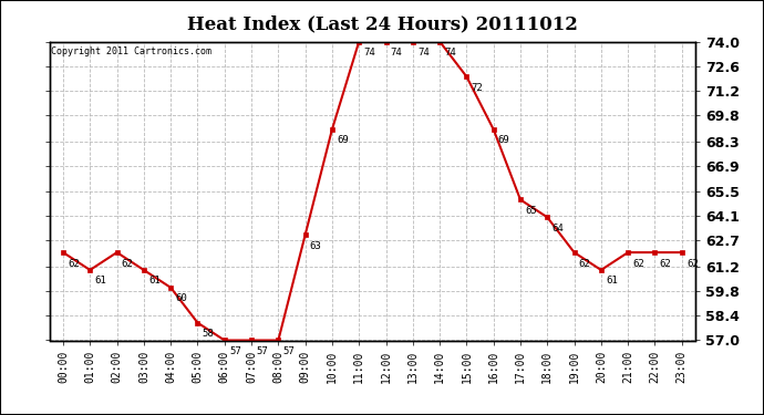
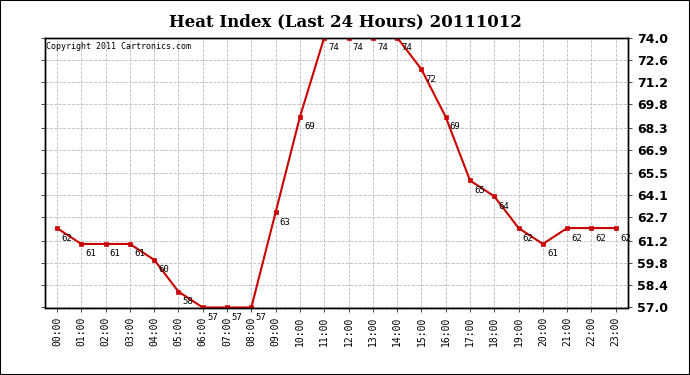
02:00: 62 -> 61
